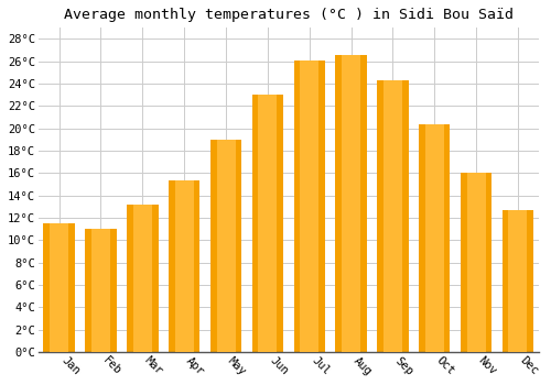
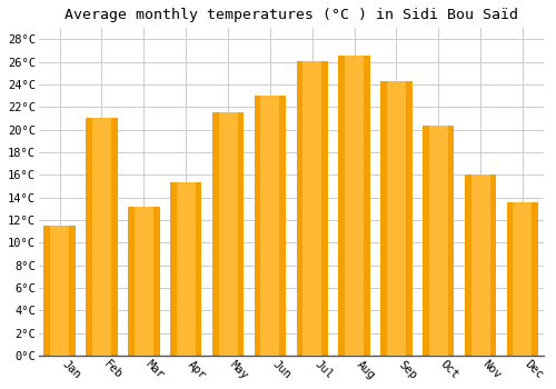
Feb: 11.0°C -> 21.1°C
May: 19.0°C -> 21.5°C
Dec: 12.7°C -> 13.6°C
